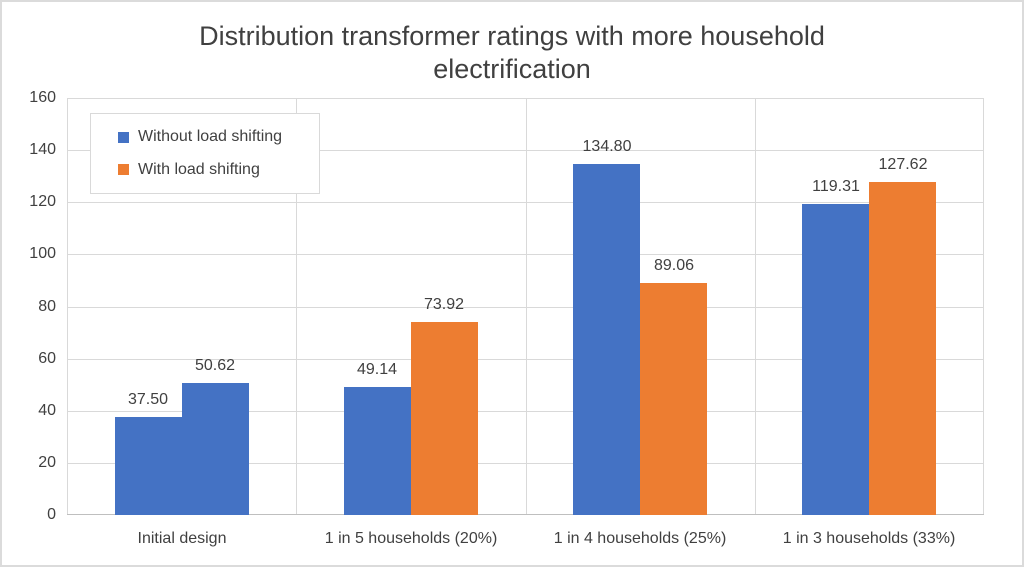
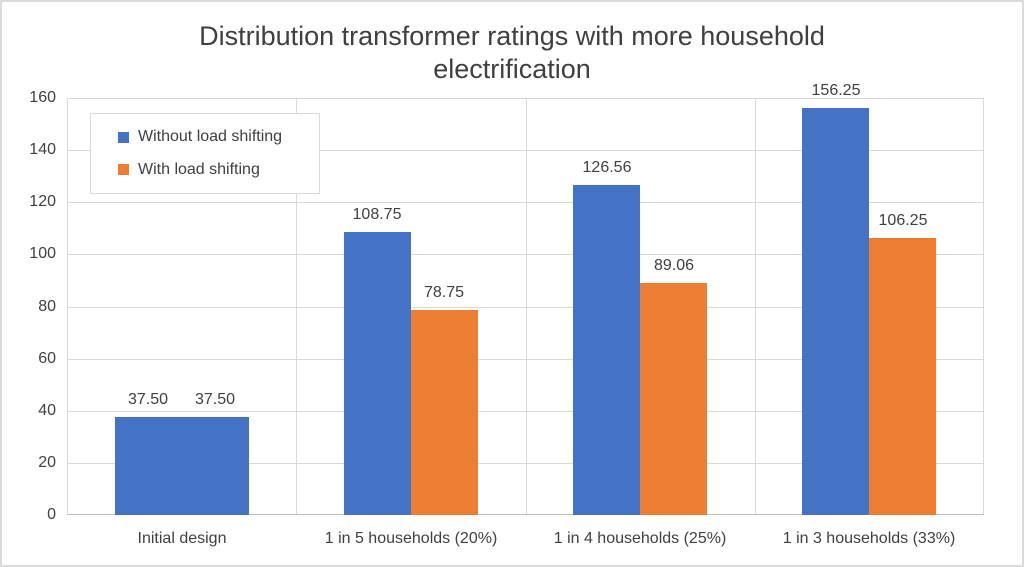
With load shifting/Initial design: 50.62 -> 37.50
Without load shifting/1 in 5 households (20%): 49.14 -> 108.75
With load shifting/1 in 5 households (20%): 73.92 -> 78.75
Without load shifting/1 in 4 households (25%): 134.80 -> 126.56
Without load shifting/1 in 3 households (33%): 119.31 -> 156.25
With load shifting/1 in 3 households (33%): 127.62 -> 106.25
